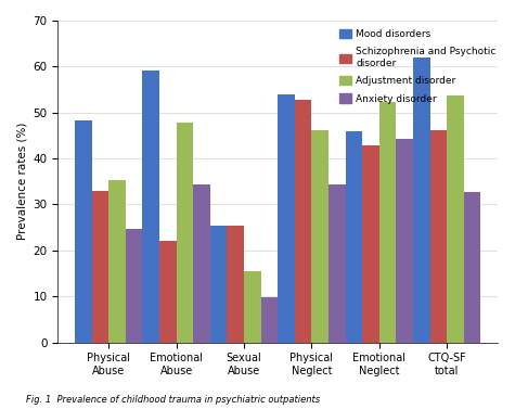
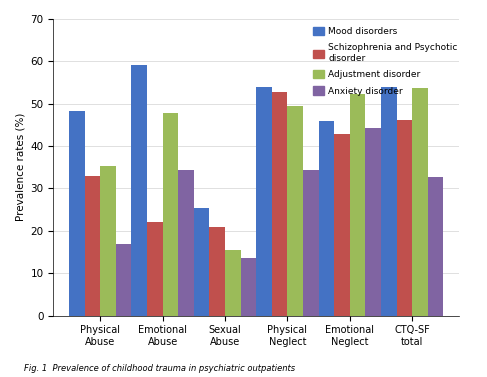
Anxiety disorder/Physical Abuse: 24.6 -> 17.0
Schizophrenia and Psychotic disorder/Sexual Abuse: 25.3 -> 21.0
Anxiety disorder/Sexual Abuse: 9.8 -> 13.5
Adjustment disorder/Physical Neglect: 46.2 -> 49.5
Mood disorders/CTQ-SF total: 62.0 -> 54.0
